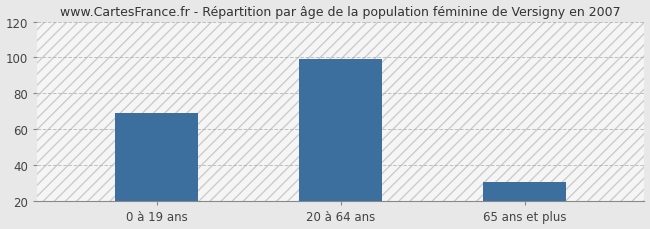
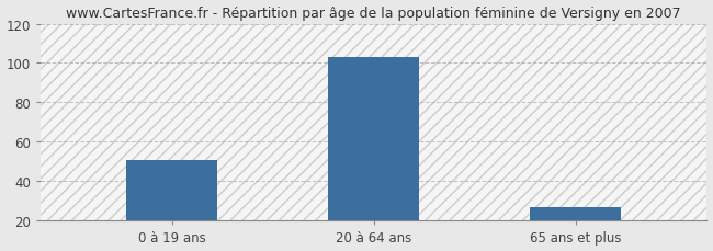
0 à 19 ans: 69 -> 51
20 à 64 ans: 99 -> 103
65 ans et plus: 31 -> 27
